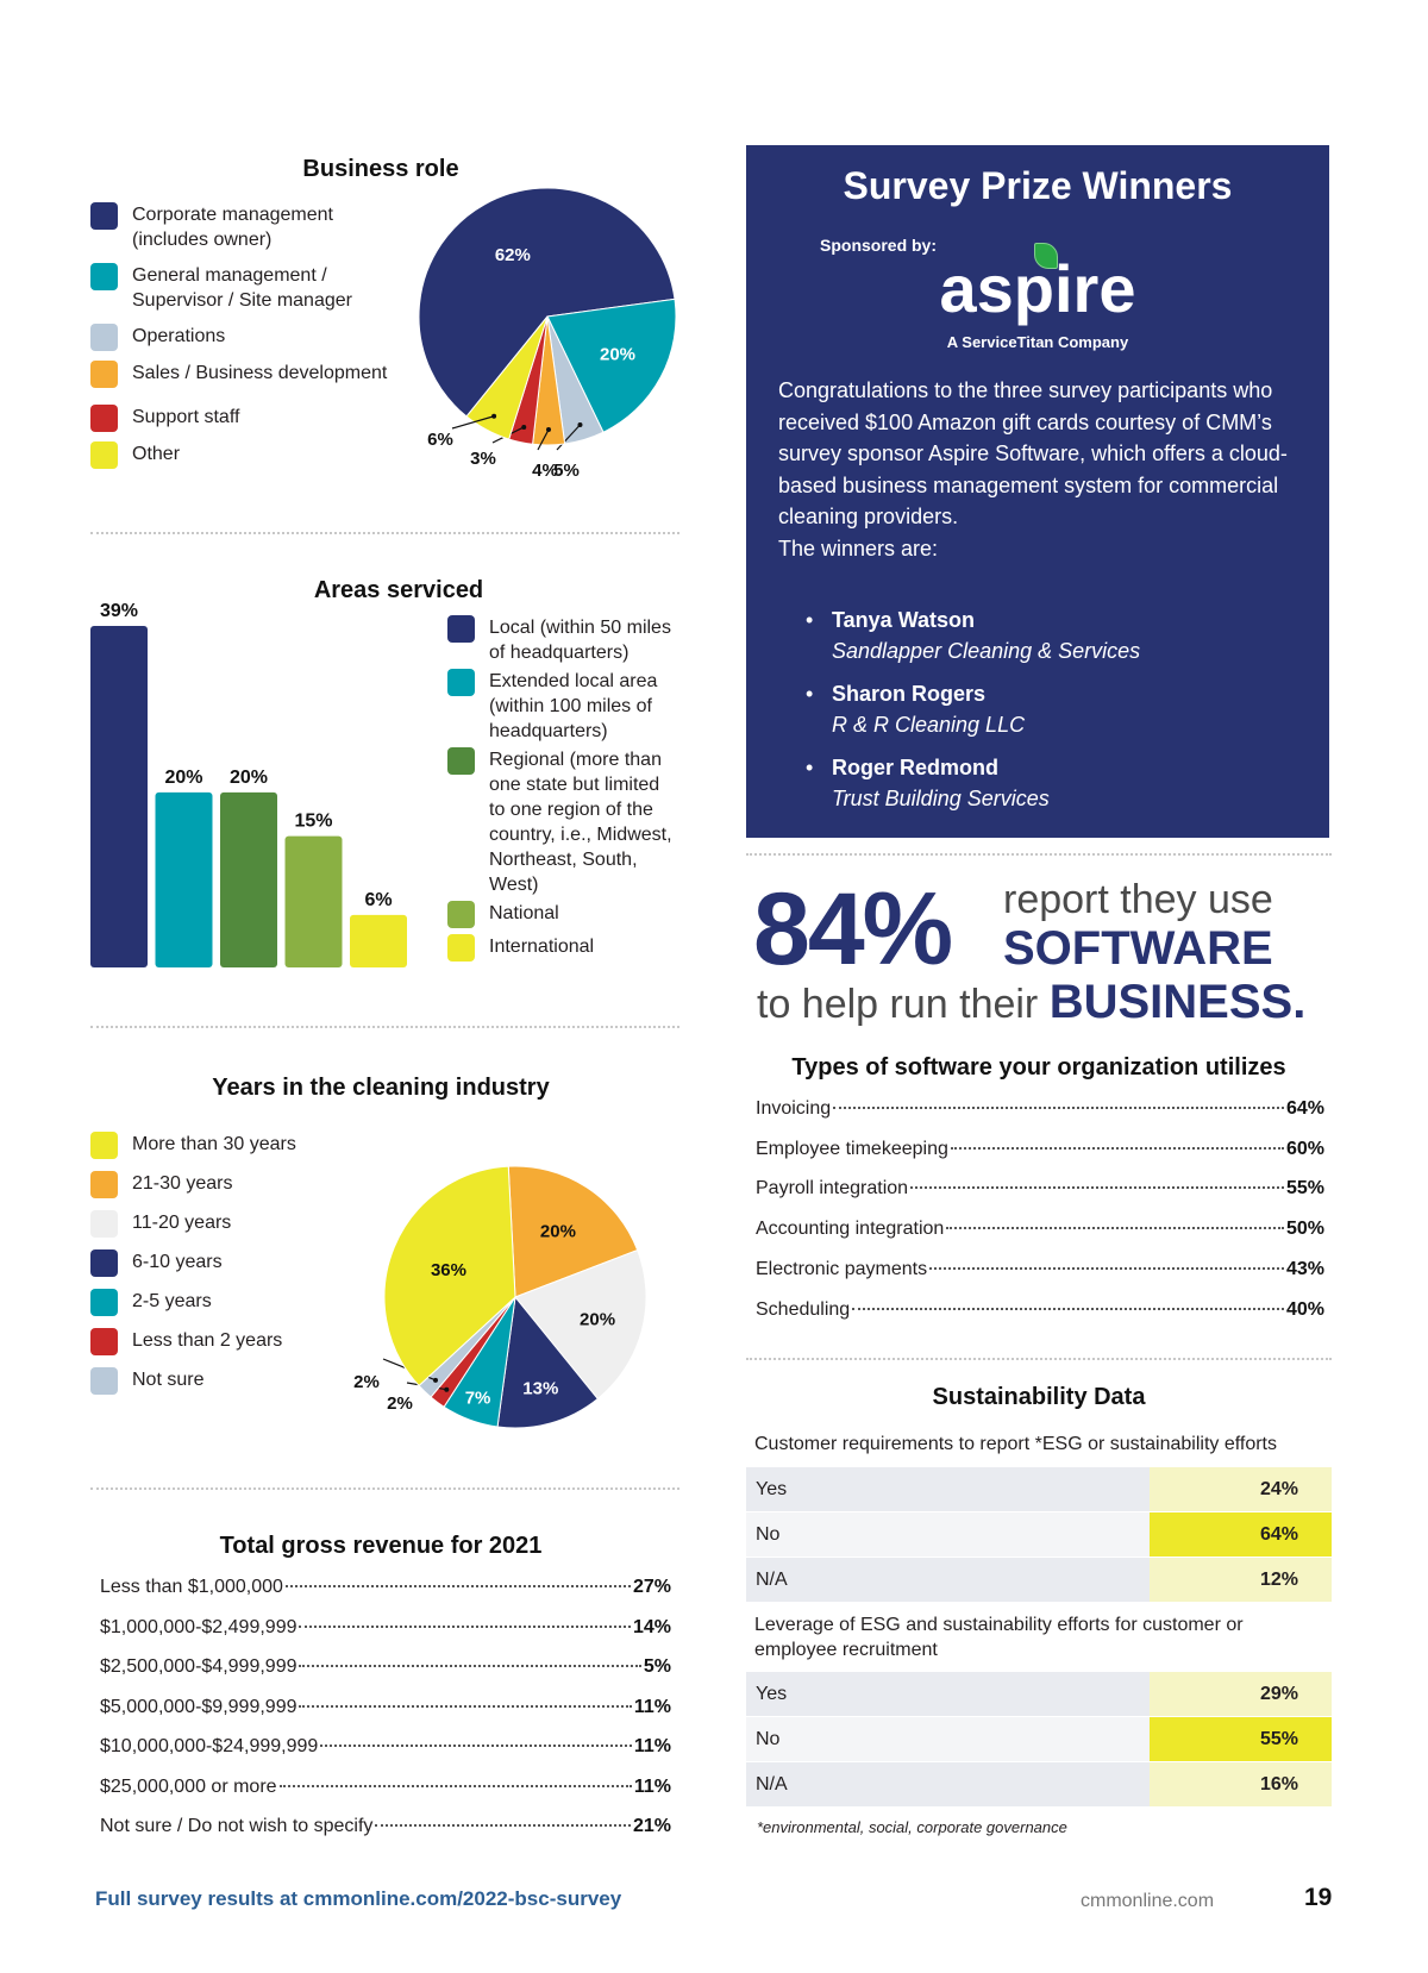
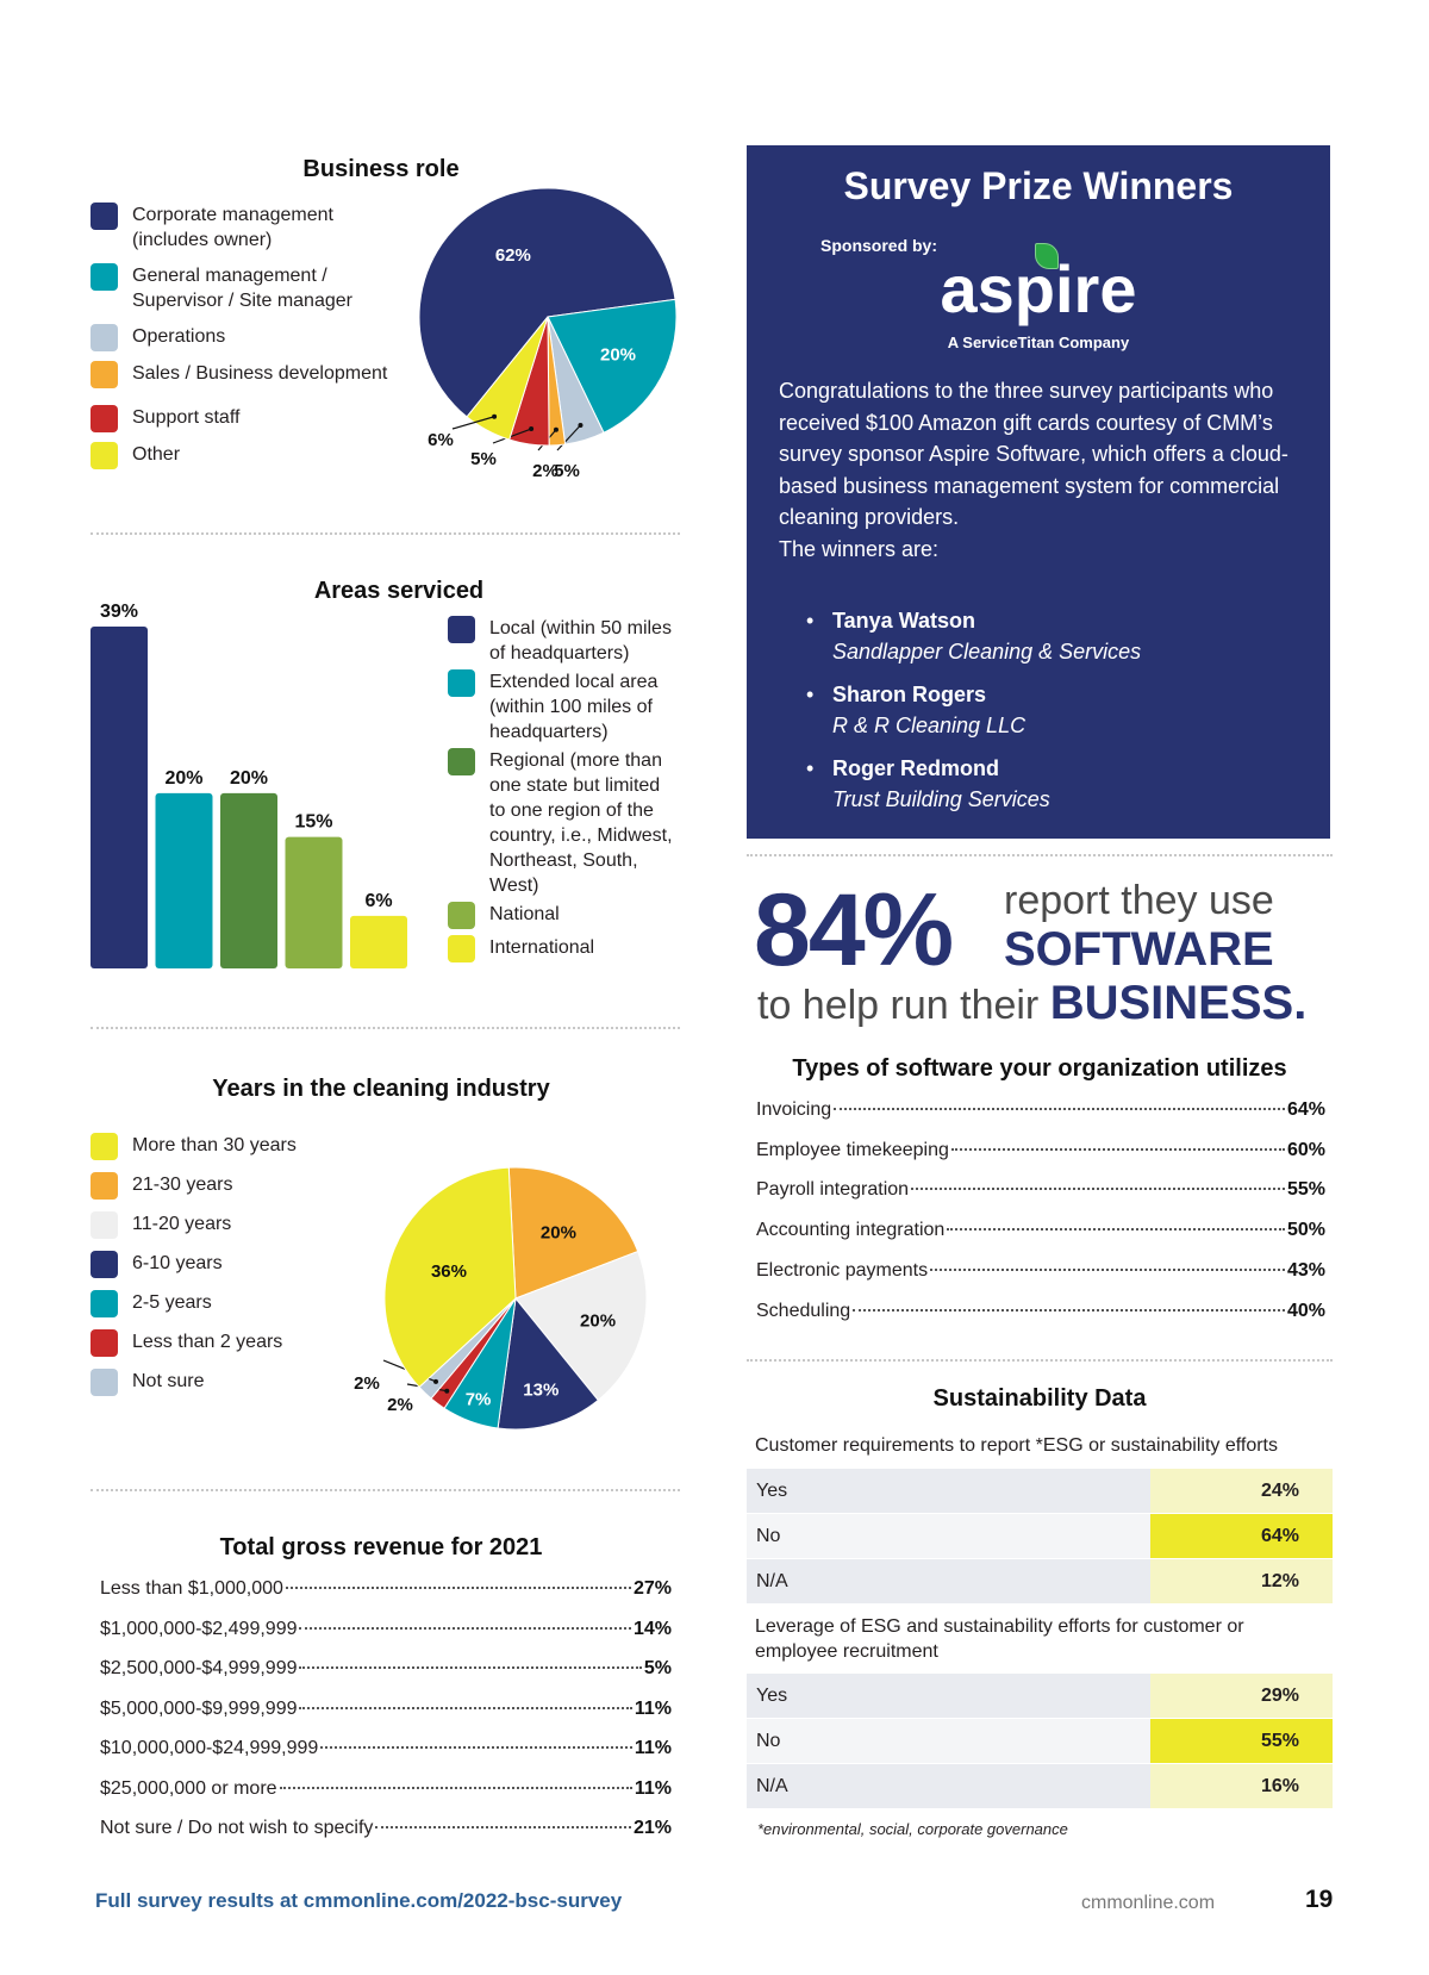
Business role/Sales / Business development: 4% -> 2%
Business role/Support staff: 3% -> 5%
